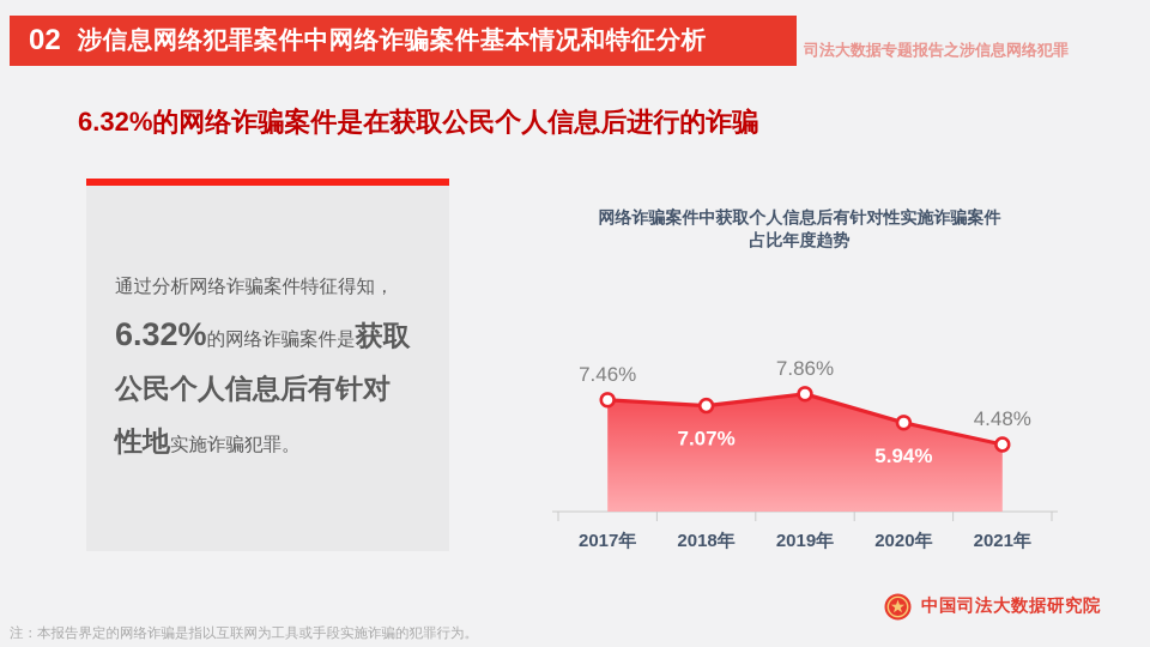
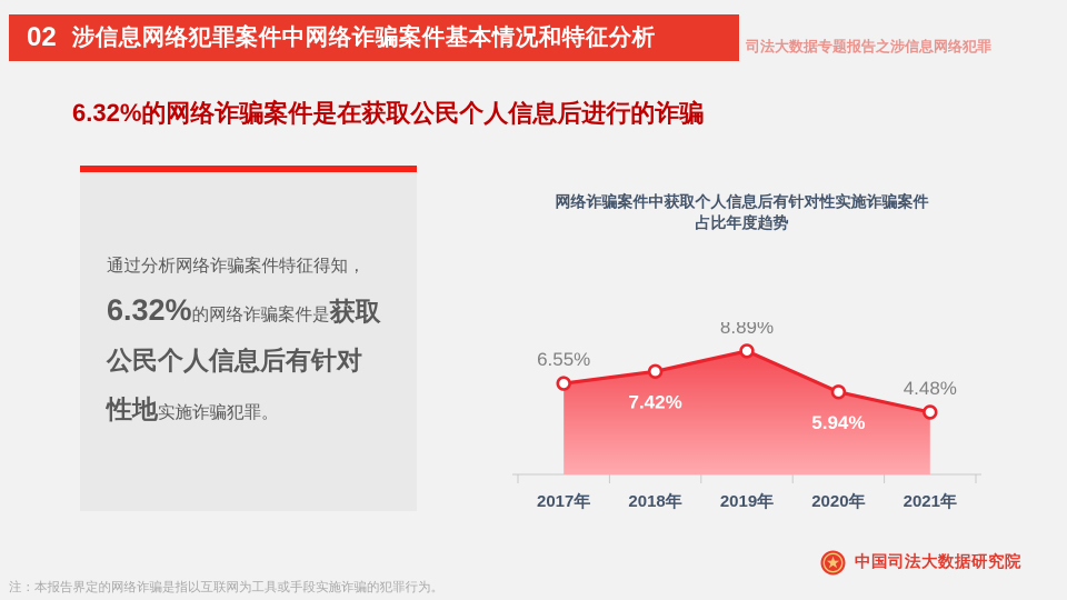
2017年: 7.46% -> 6.55%
2018年: 7.07% -> 7.42%
2019年: 7.86% -> 8.89%
